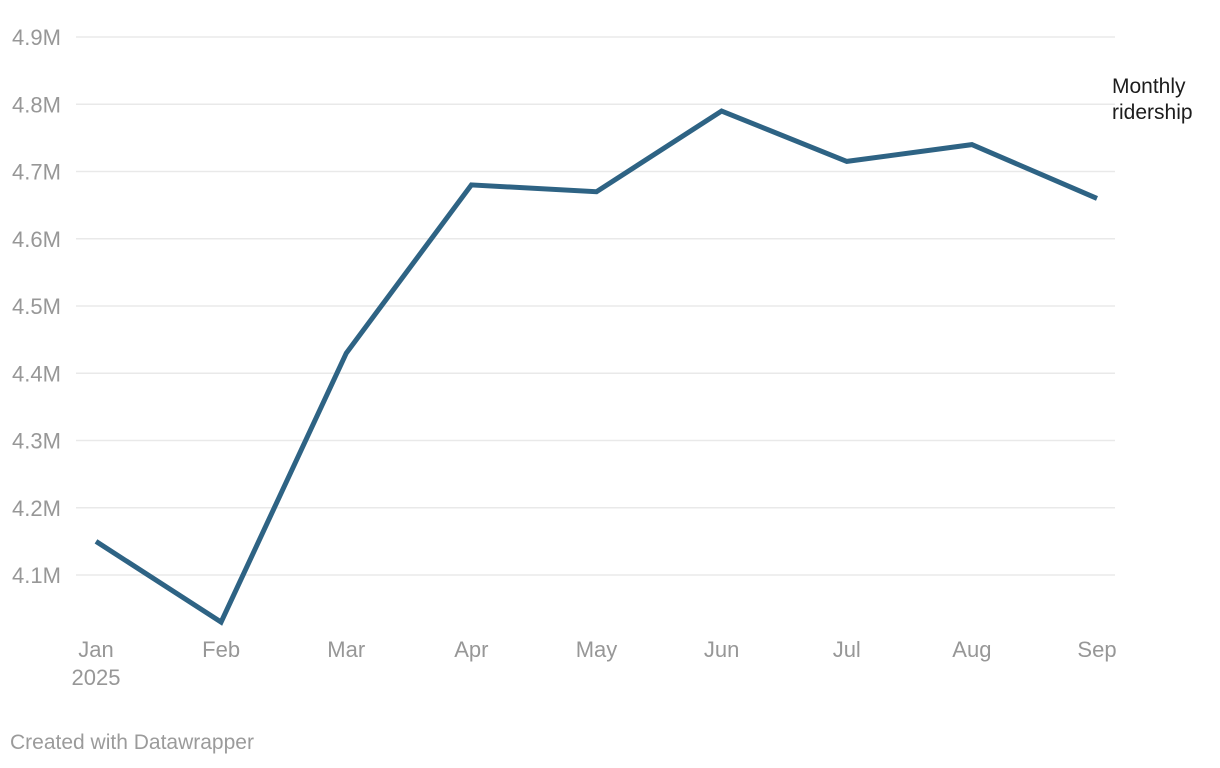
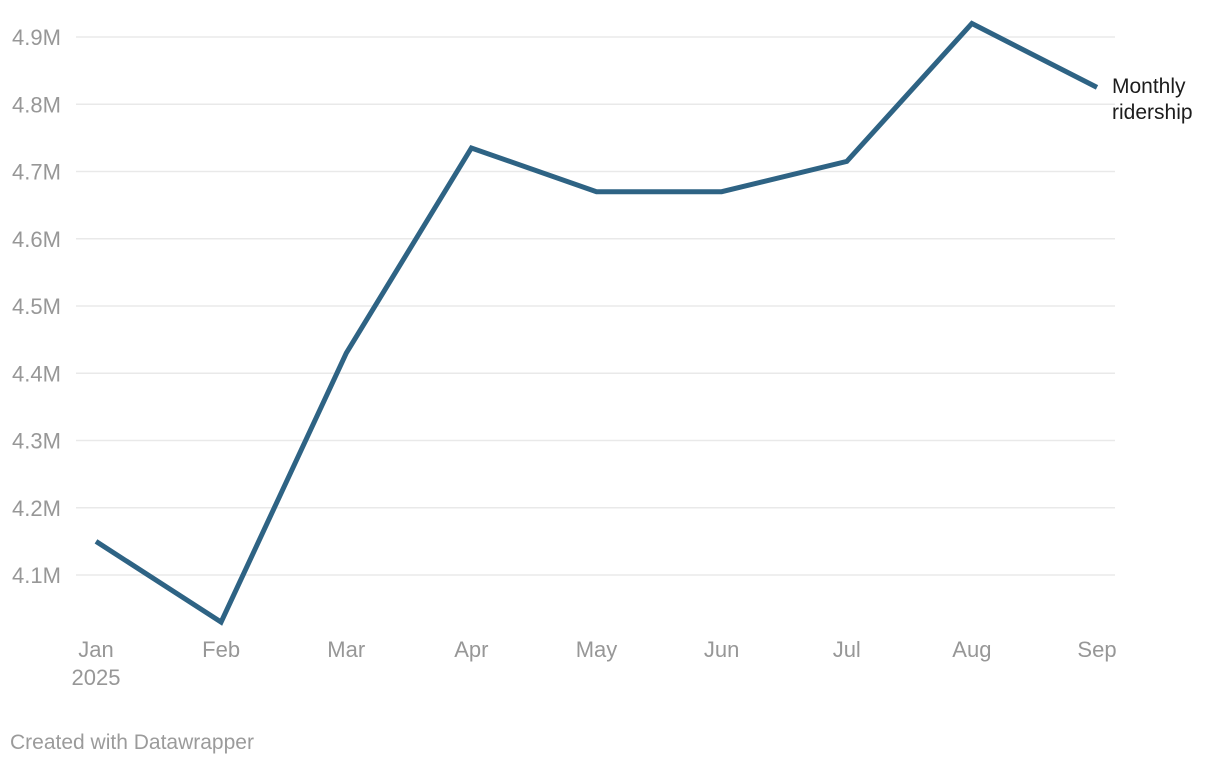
Apr: 4.68M -> 4.74M
Jun: 4.79M -> 4.67M
Aug: 4.74M -> 4.92M
Sep: 4.66M -> 4.82M
